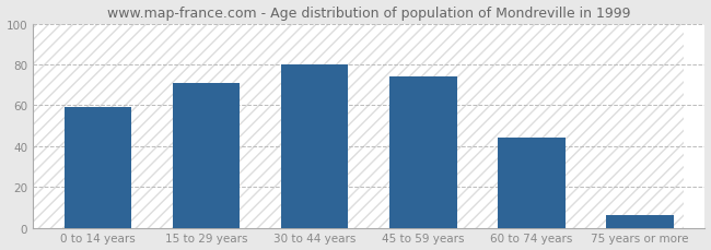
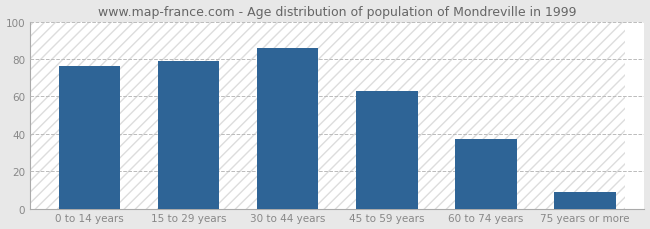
0 to 14 years: 59 -> 76
15 to 29 years: 71 -> 79
30 to 44 years: 80 -> 86
45 to 59 years: 74 -> 63
60 to 74 years: 44 -> 37
75 years or more: 6 -> 9
